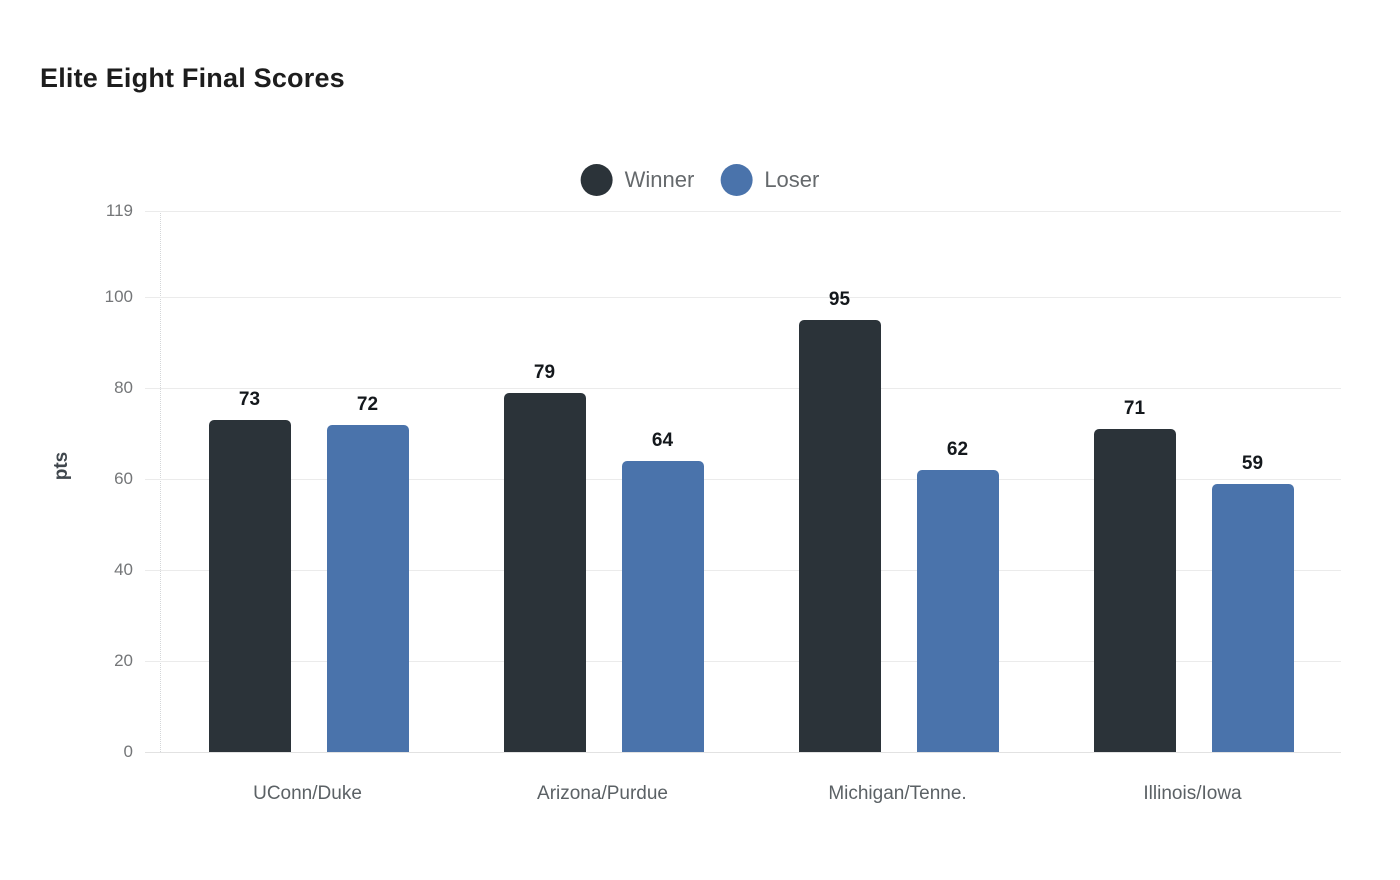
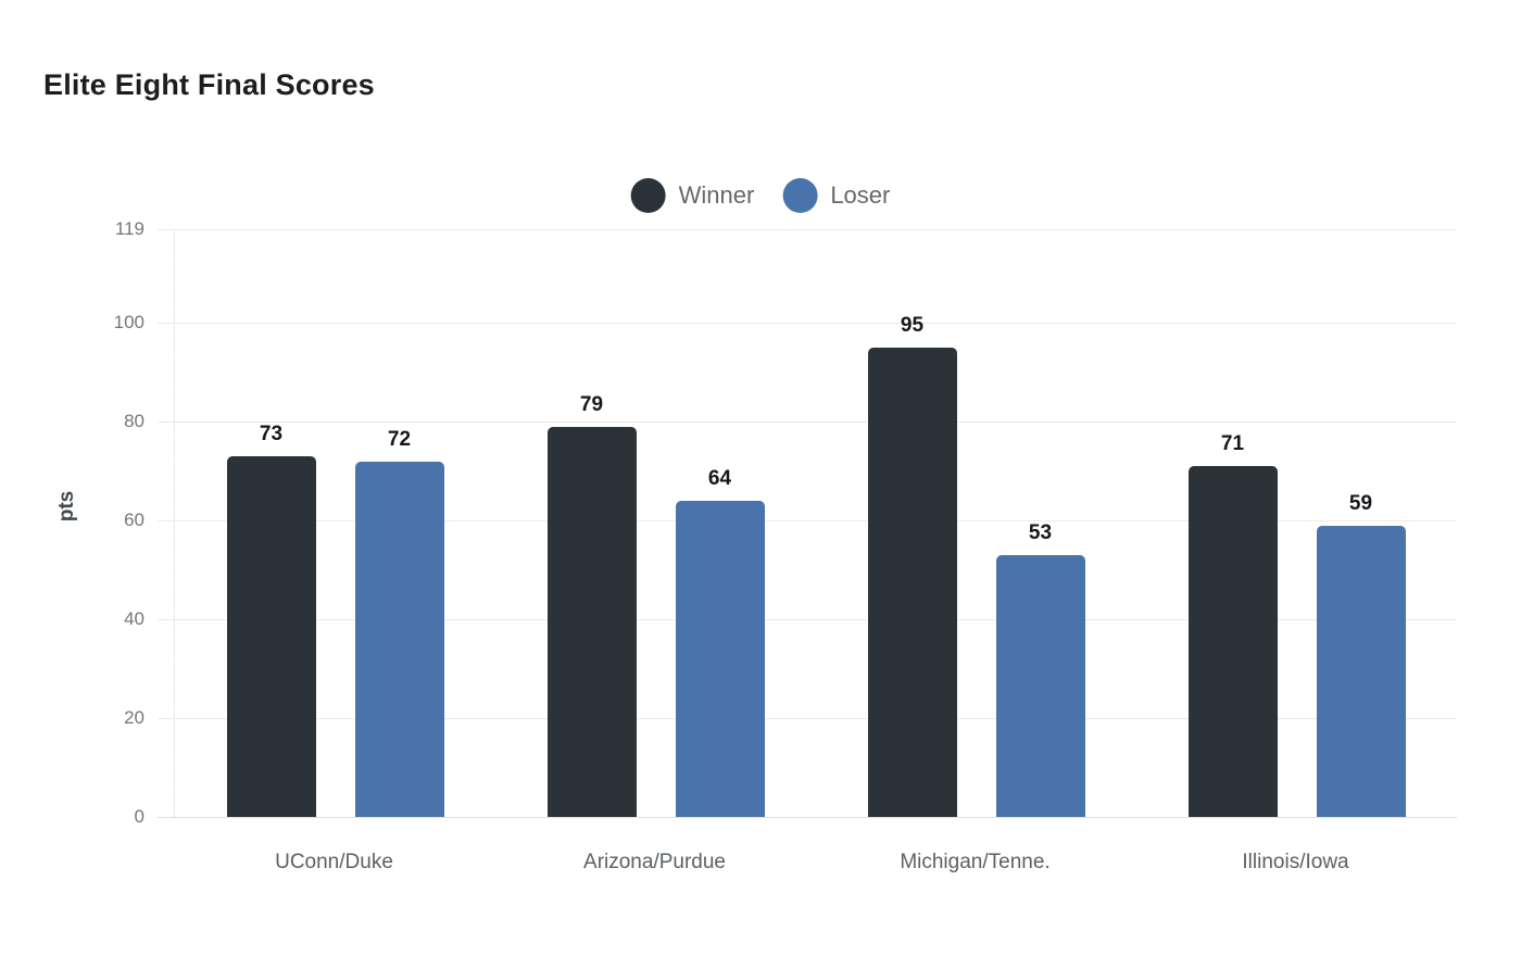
Loser/Michigan/Tenne.: 62 -> 53
